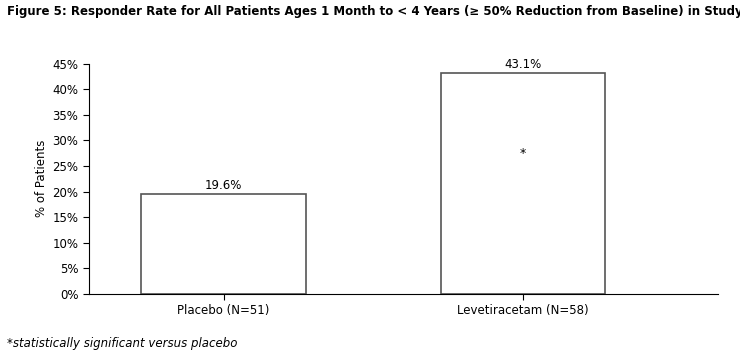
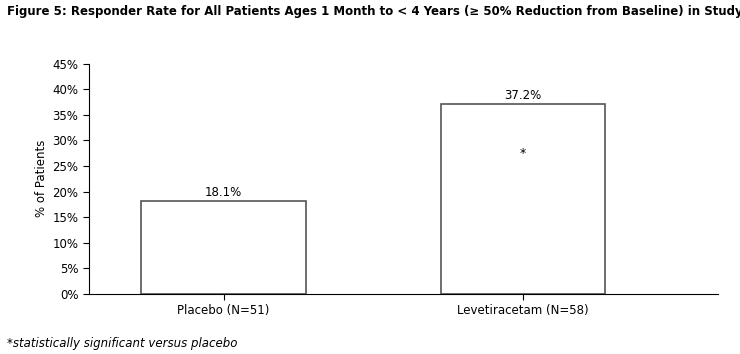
Placebo (N=51): 19.6% -> 18.1%
Levetiracetam (N=58): 43.1% -> 37.2%
